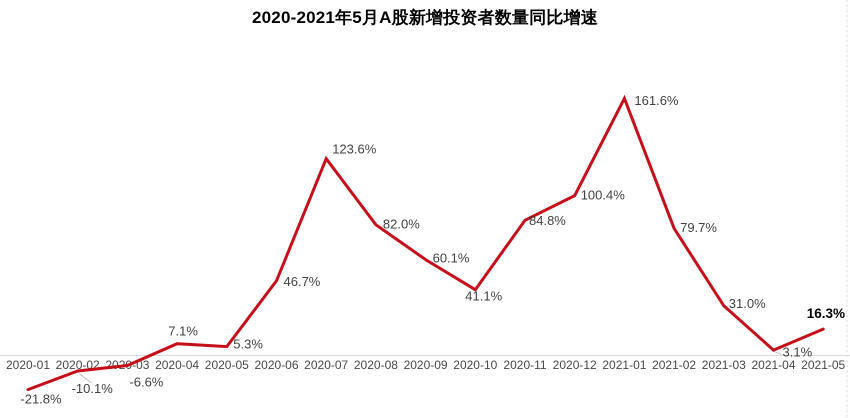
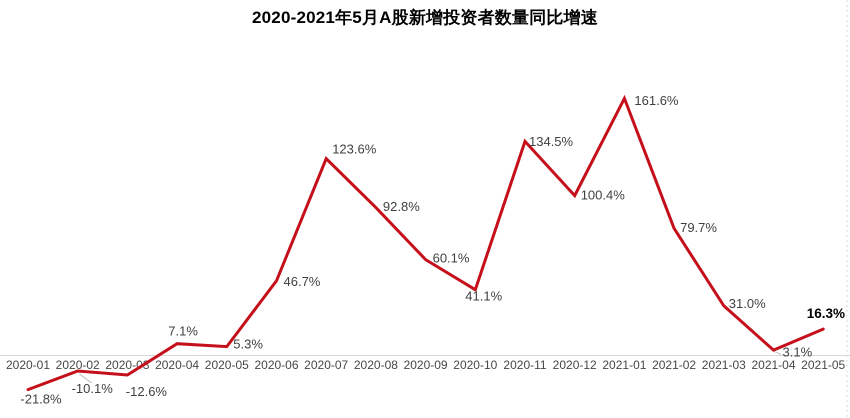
2020-03: -6.6% -> -12.6%
2020-08: 82.0% -> 92.8%
2020-11: 84.8% -> 134.5%
